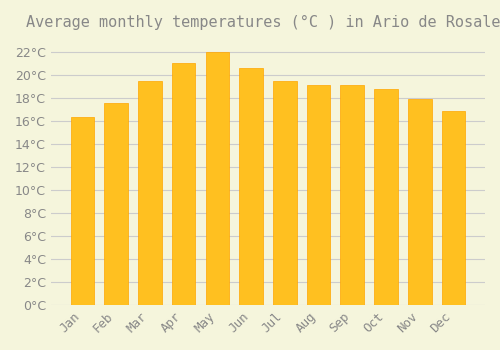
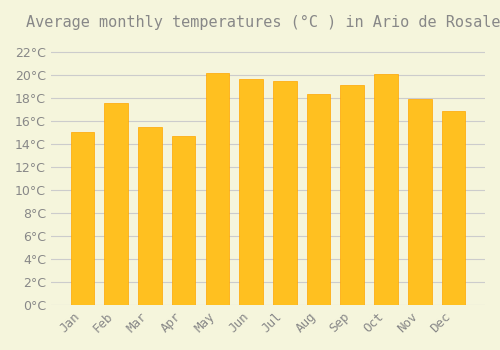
Jan: 16.4°C -> 15.1°C
Mar: 19.5°C -> 15.5°C
Apr: 21.1°C -> 14.7°C
May: 22.0°C -> 20.2°C
Jun: 20.6°C -> 19.7°C
Aug: 19.2°C -> 18.4°C
Oct: 18.8°C -> 20.1°C
